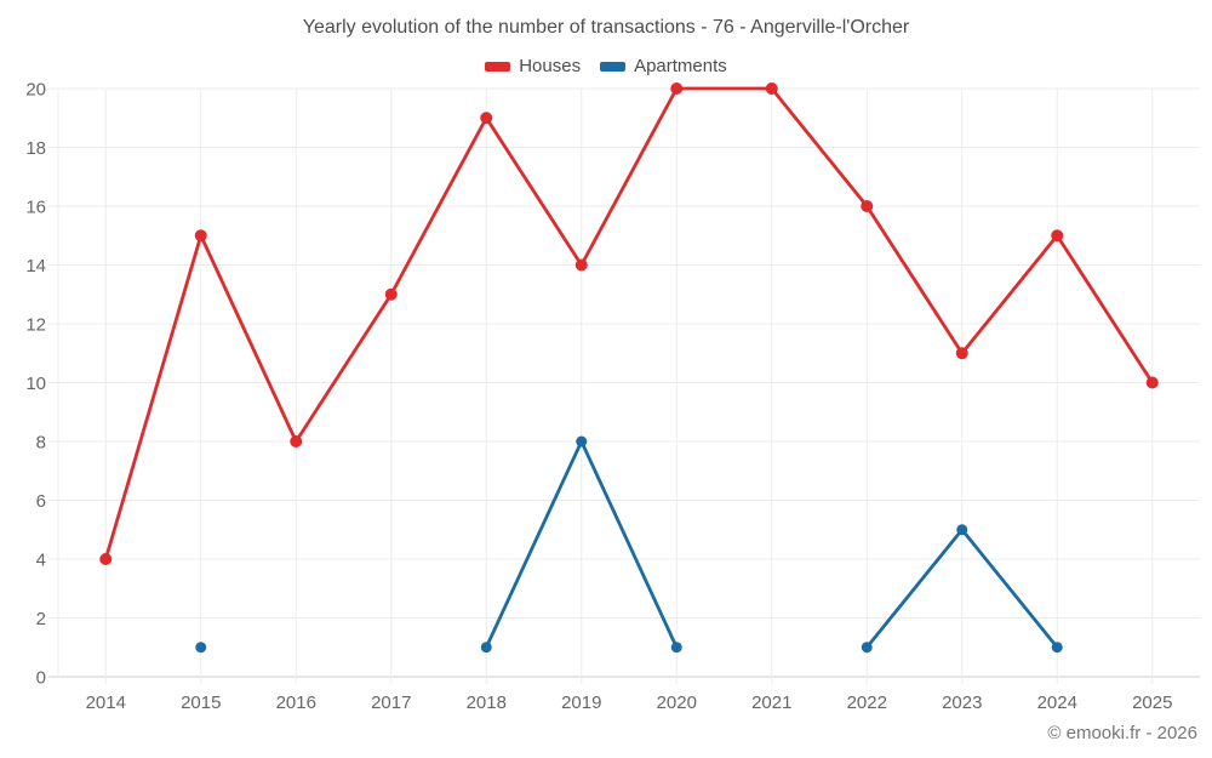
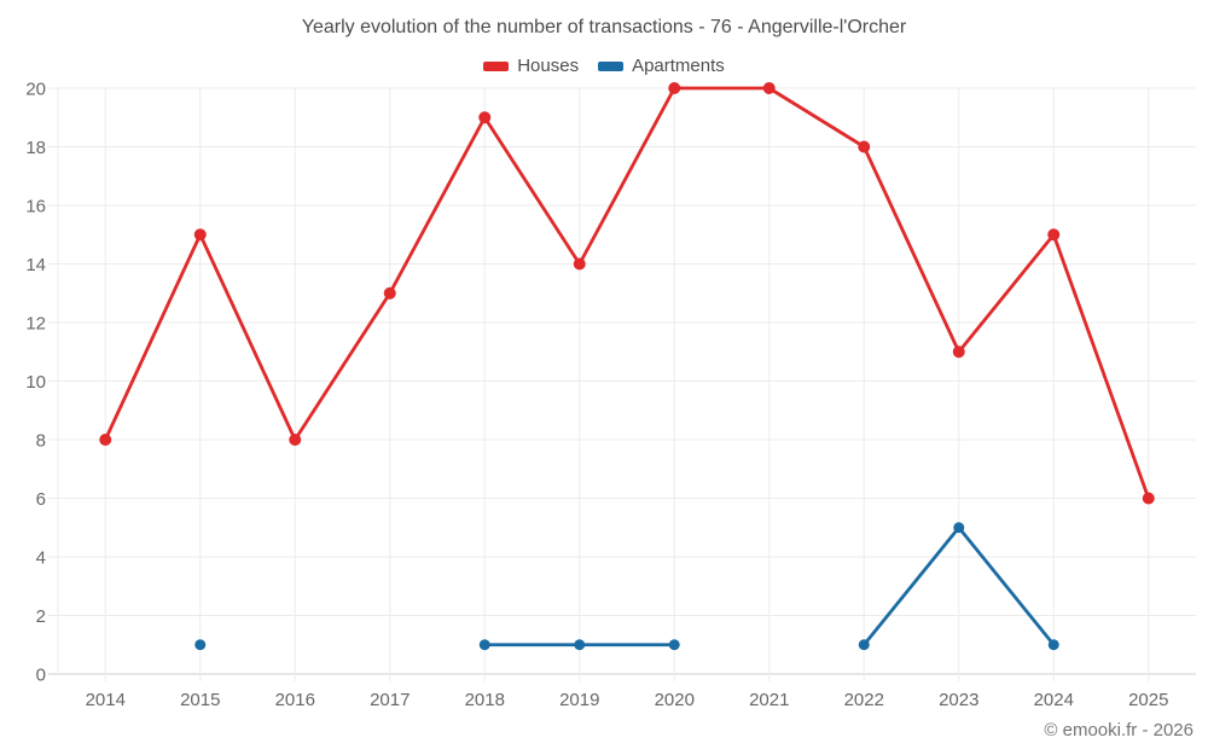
Houses/2014: 4 -> 8
Apartments/2019: 8 -> 1
Houses/2022: 16 -> 18
Houses/2025: 10 -> 6
